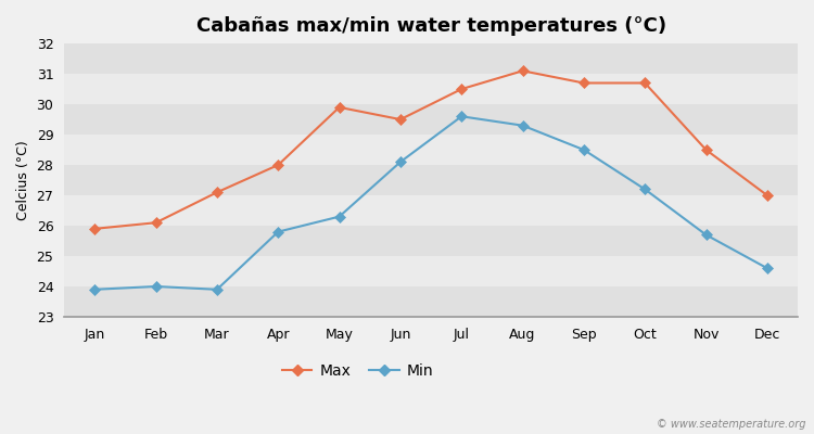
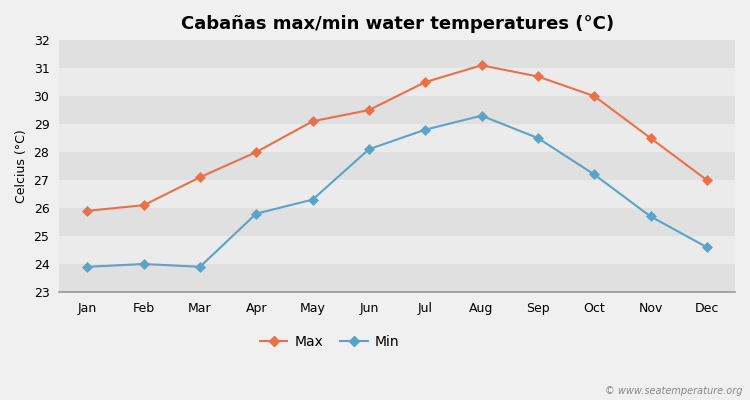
Max/May: 29.9 -> 29.1
Min/Jul: 29.6 -> 28.8
Max/Oct: 30.7 -> 30.0
